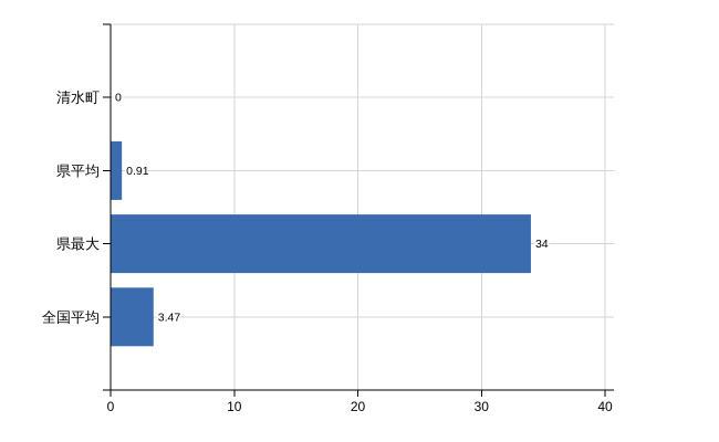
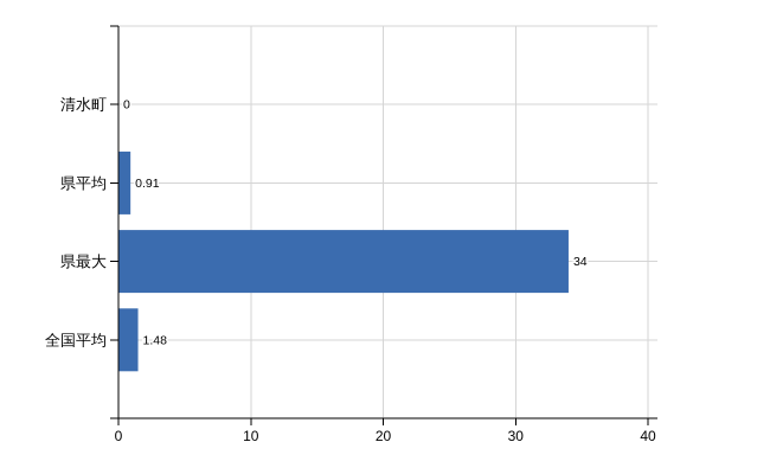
全国平均: 3.47 -> 1.48
